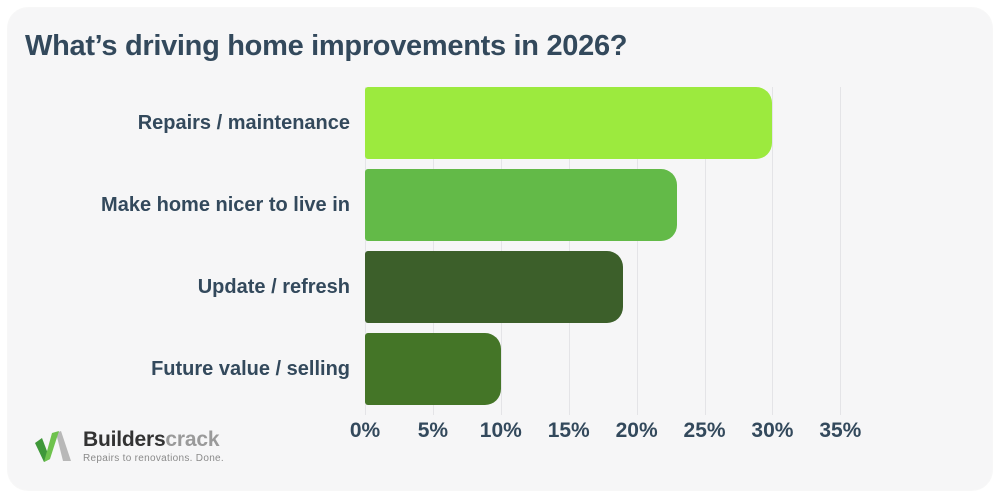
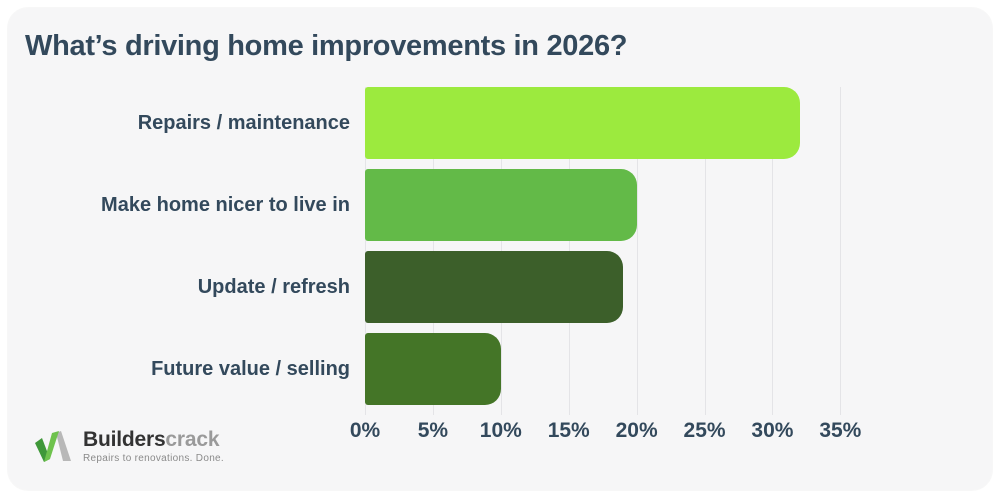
Repairs / maintenance: 30% -> 32%
Make home nicer to live in: 23% -> 20%
